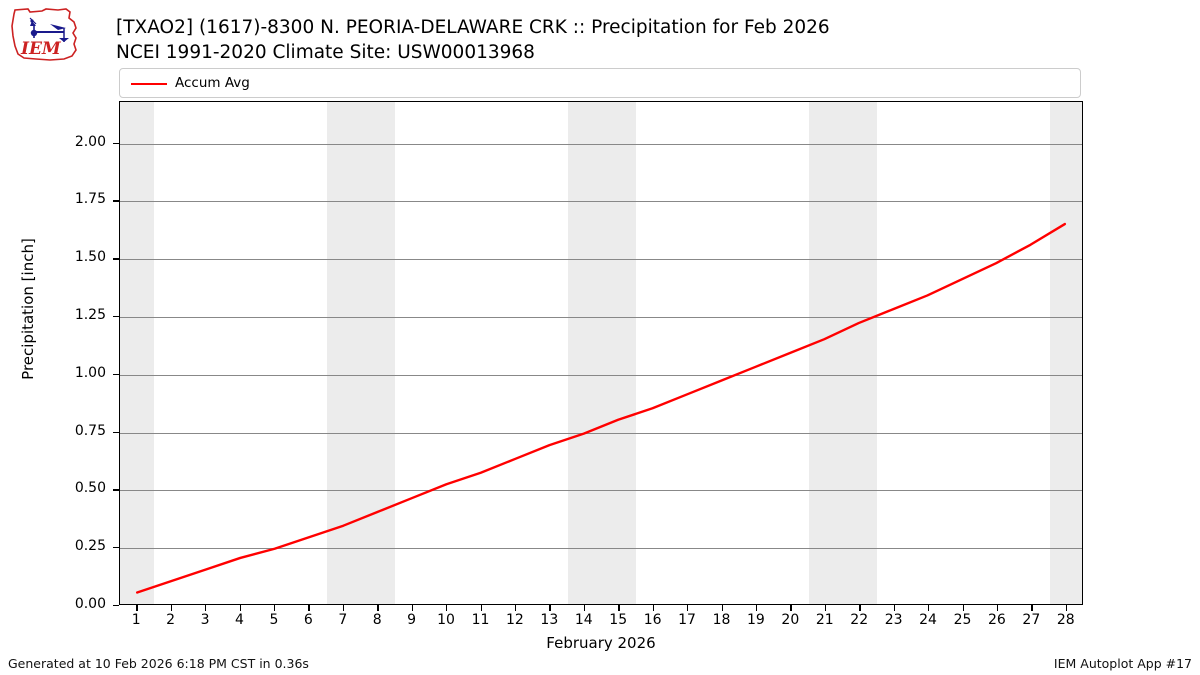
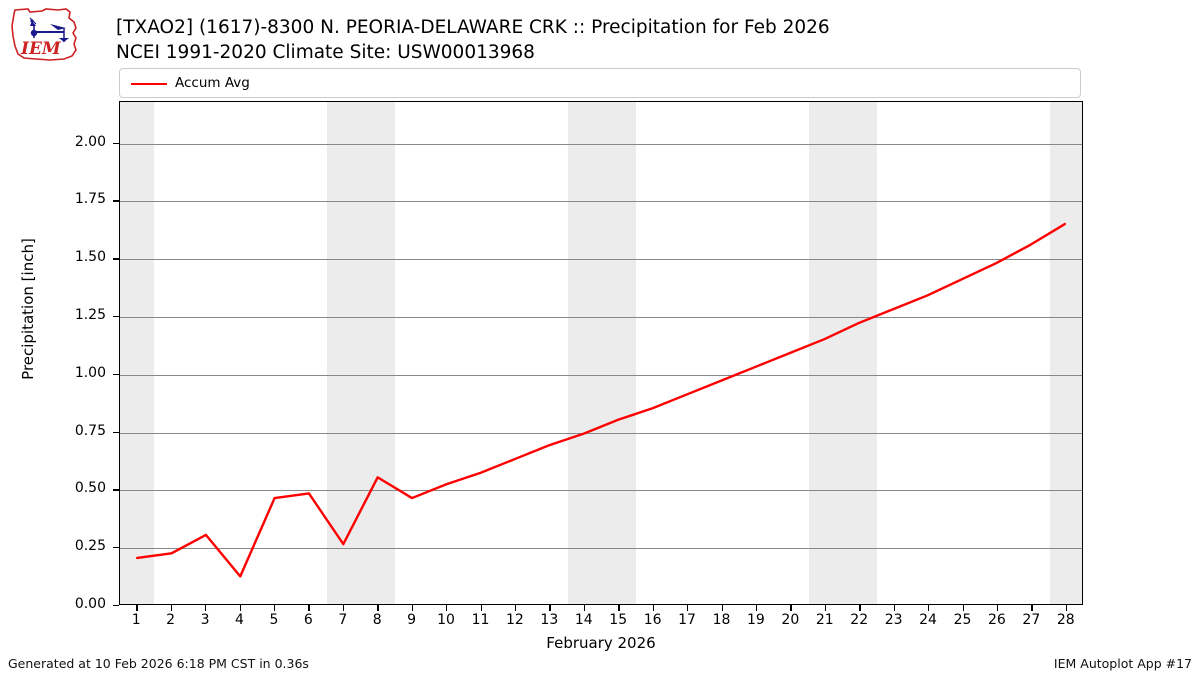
1: 0.05 -> 0.20
2: 0.10 -> 0.22
3: 0.15 -> 0.30
4: 0.20 -> 0.12
5: 0.24 -> 0.46
6: 0.29 -> 0.48
7: 0.34 -> 0.26
8: 0.40 -> 0.55
